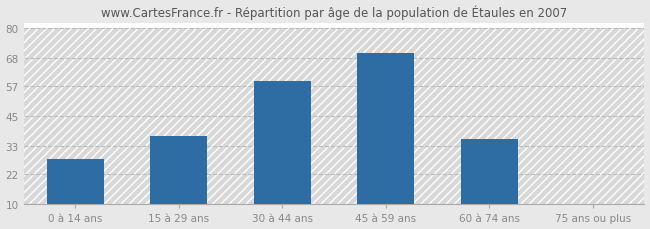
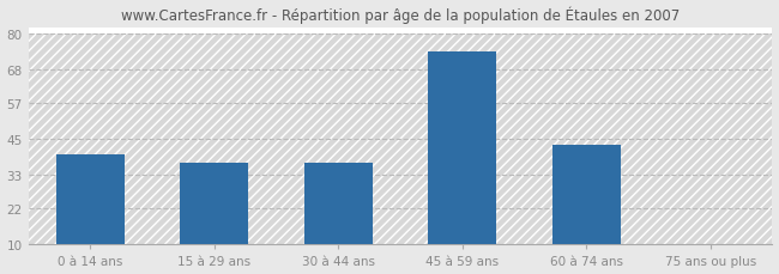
0 à 14 ans: 28 -> 40
30 à 44 ans: 59 -> 37
45 à 59 ans: 70 -> 74
60 à 74 ans: 36 -> 43
